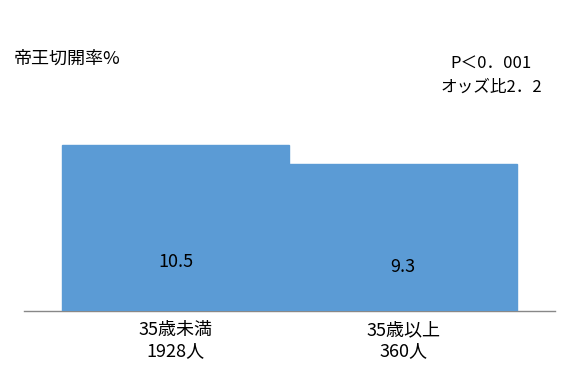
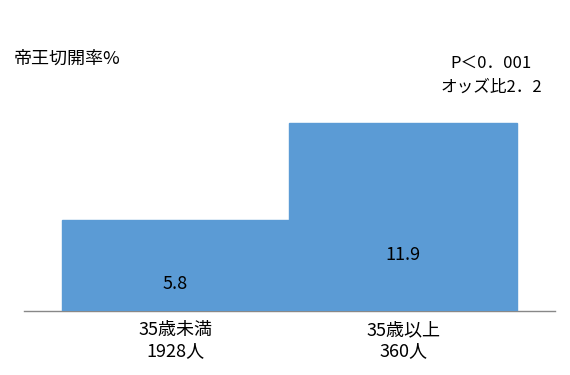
35歳未満 1928人: 10.5 -> 5.8
35歳以上 360人: 9.3 -> 11.9
